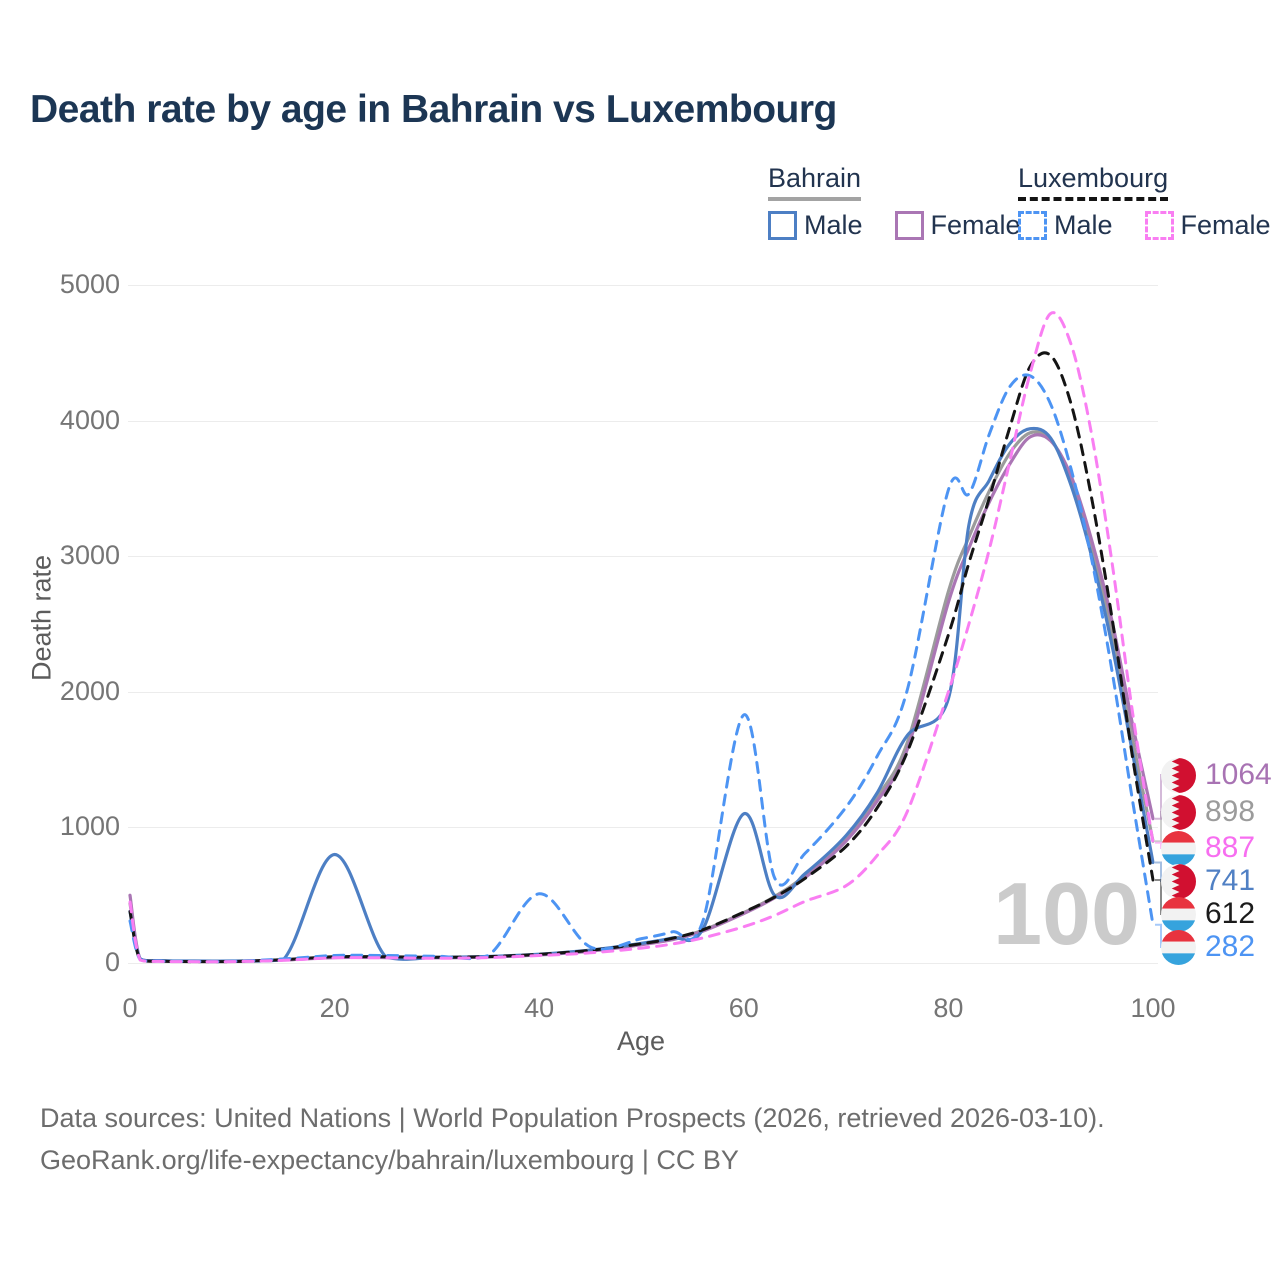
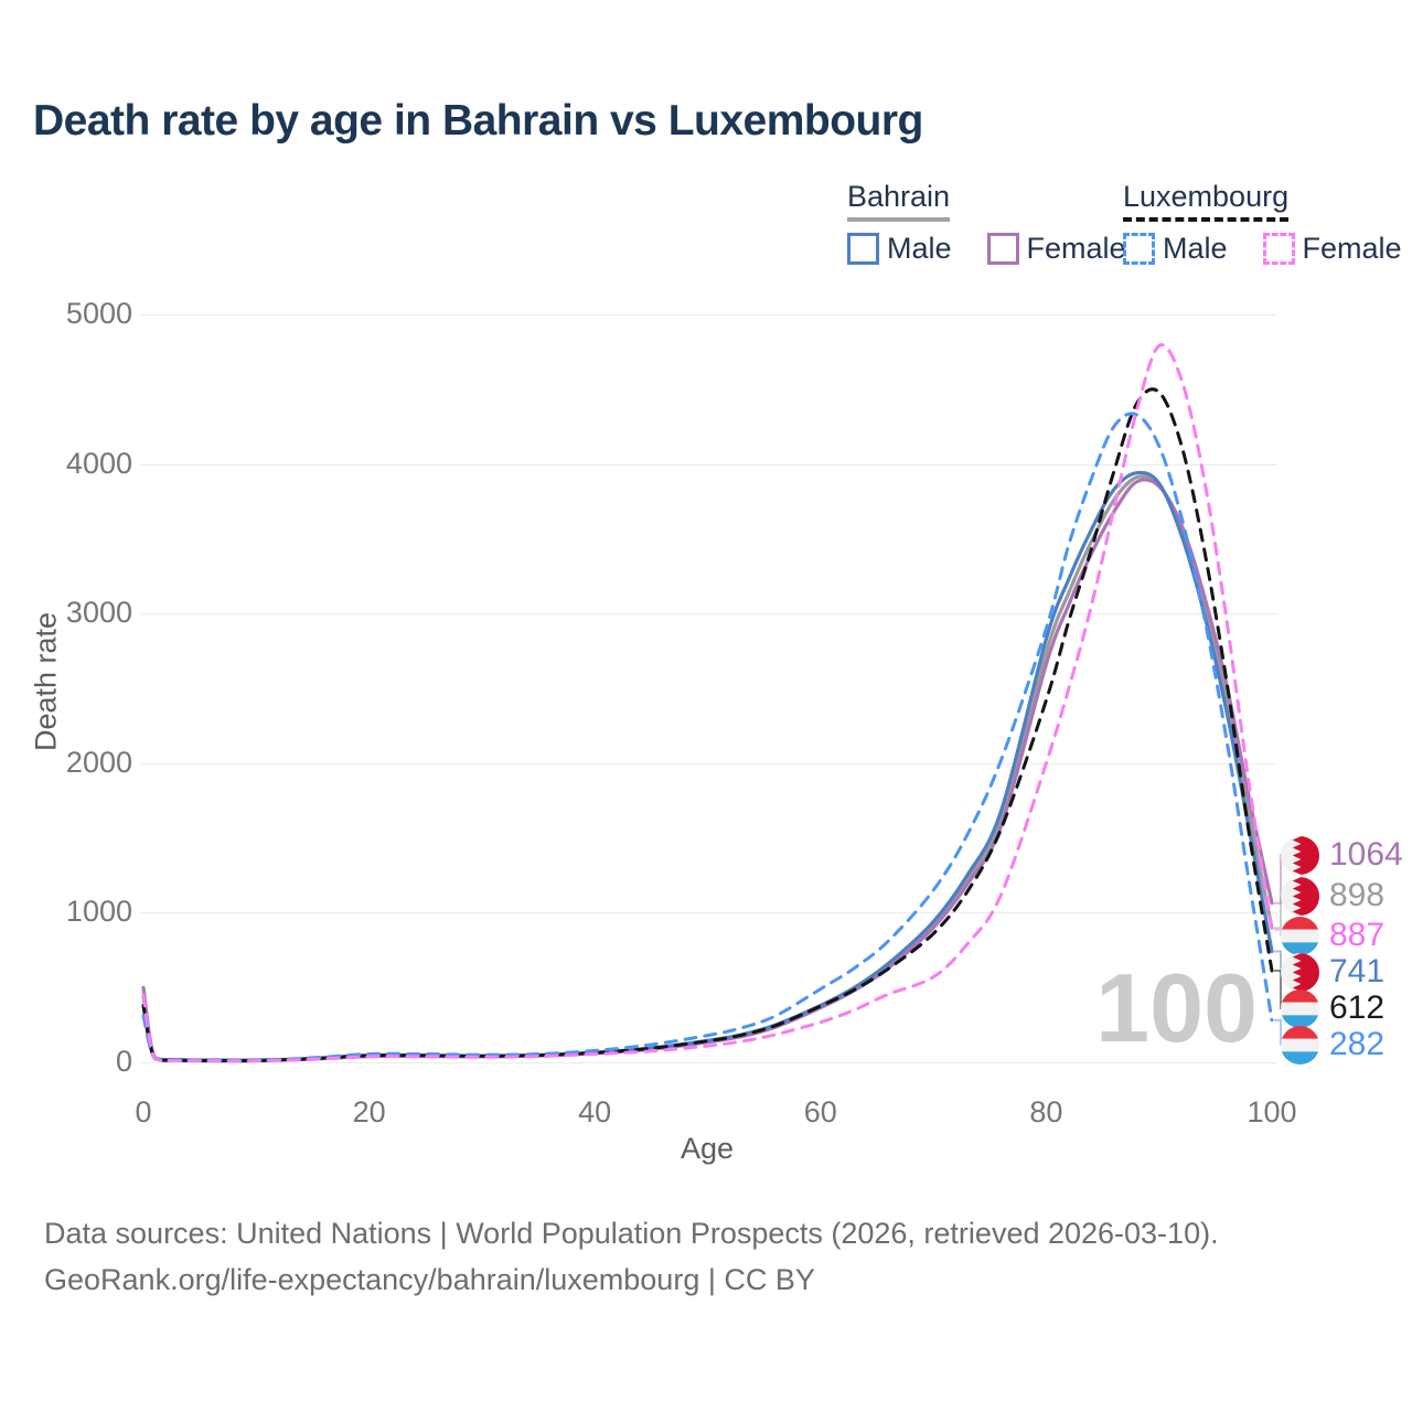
Bahrain Male/20: 800 -> 40
Luxembourg Male/40: 510 -> 80
Bahrain Male/60: 1100 -> 380
Luxembourg Male/60: 1830 -> 490
Bahrain Male/80: 1950 -> 2830
Luxembourg Male/80: 3490 -> 2900
